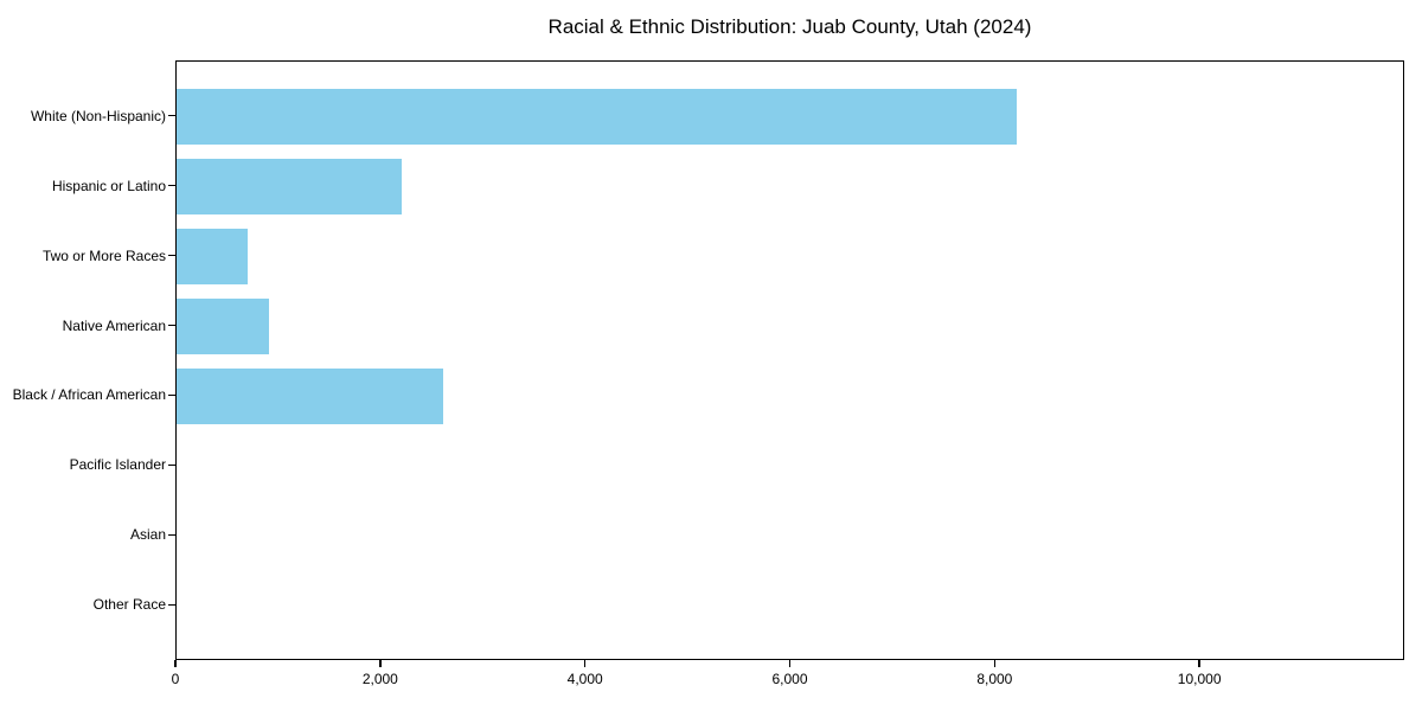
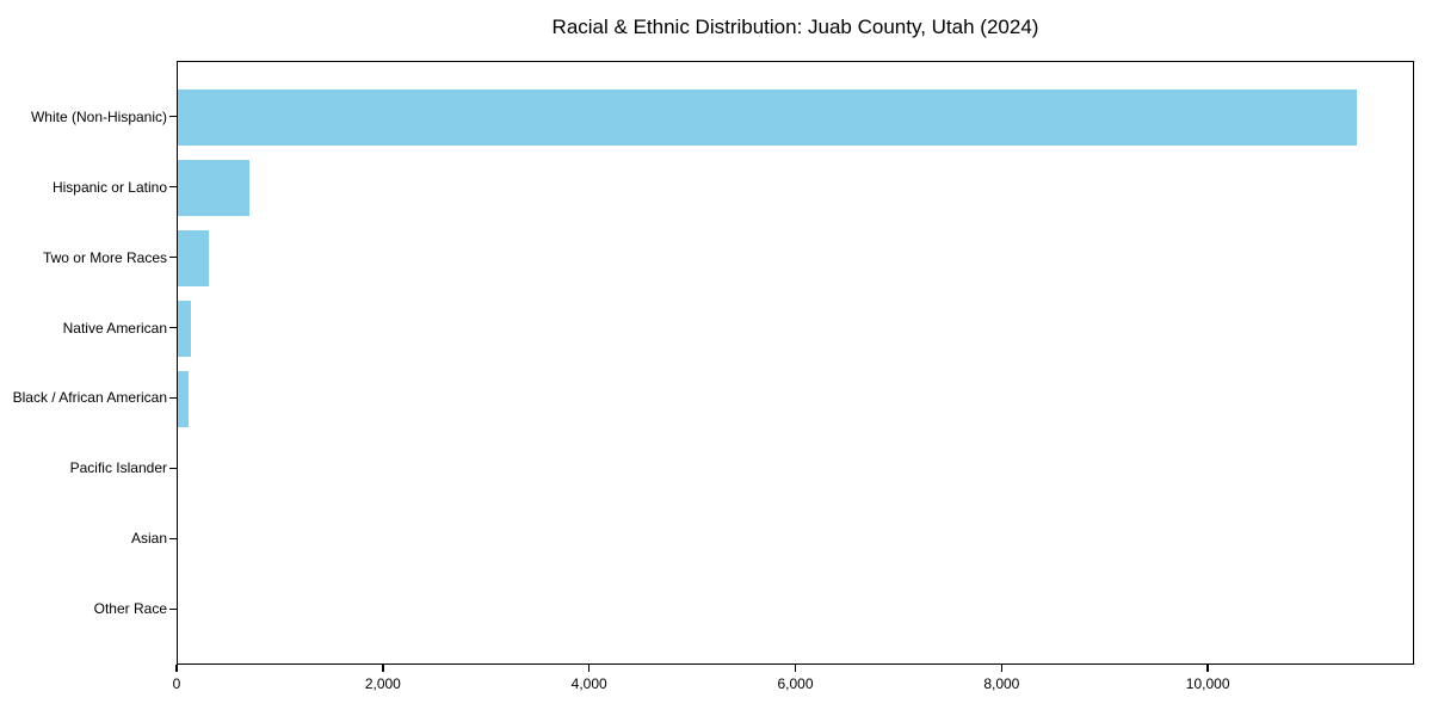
White (Non-Hispanic): 8200 -> 11400
Hispanic or Latino: 2200 -> 700
Two or More Races: 700 -> 300
Native American: 900 -> 100
Black / African American: 2600 -> 100
